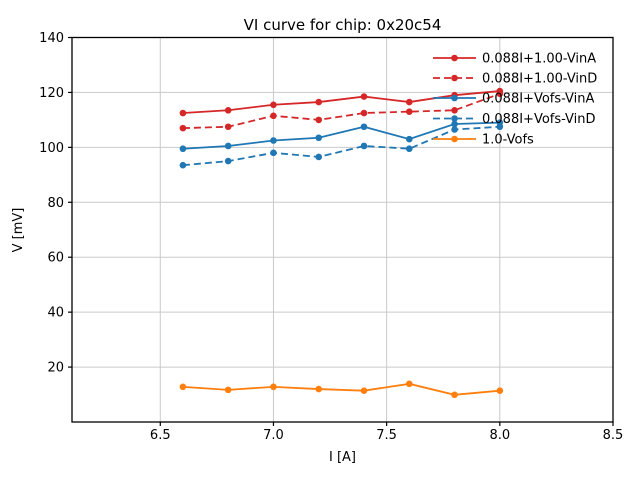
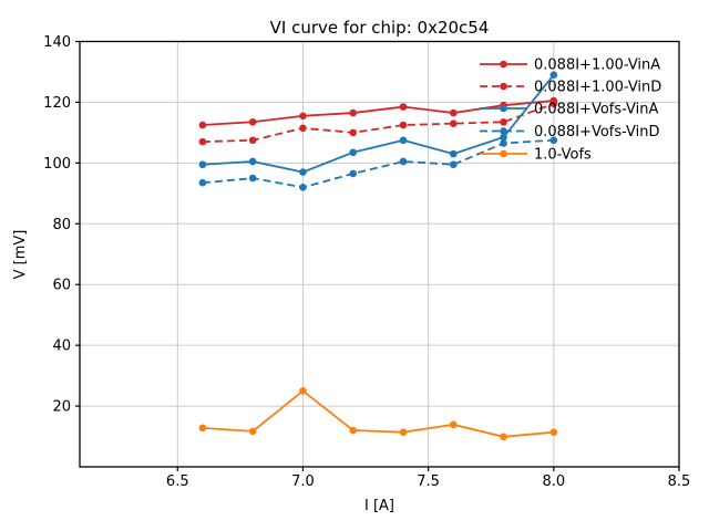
0.088I+Vofs-VinA/7.0: 102 -> 97
0.088I+Vofs-VinD/7.0: 98 -> 92
1.0-Vofs/7.0: 13 -> 25
0.088I+Vofs-VinA/8.0: 109 -> 129
